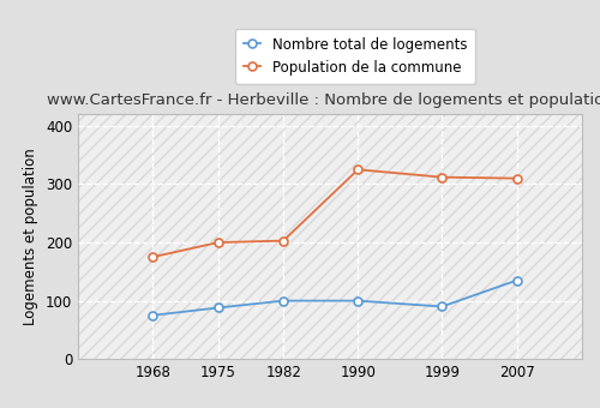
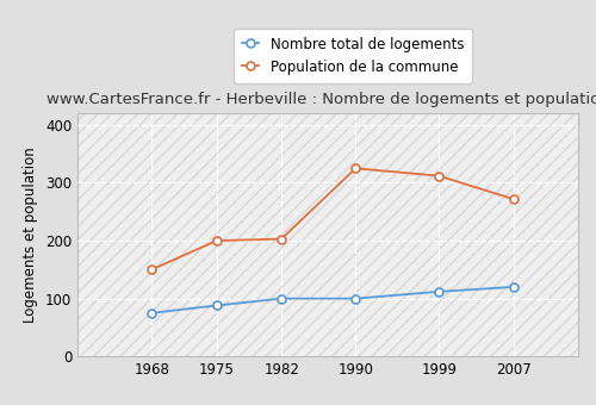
Population de la commune/1968: 175 -> 150
Nombre total de logements/1999: 90 -> 112
Nombre total de logements/2007: 135 -> 120
Population de la commune/2007: 310 -> 272
